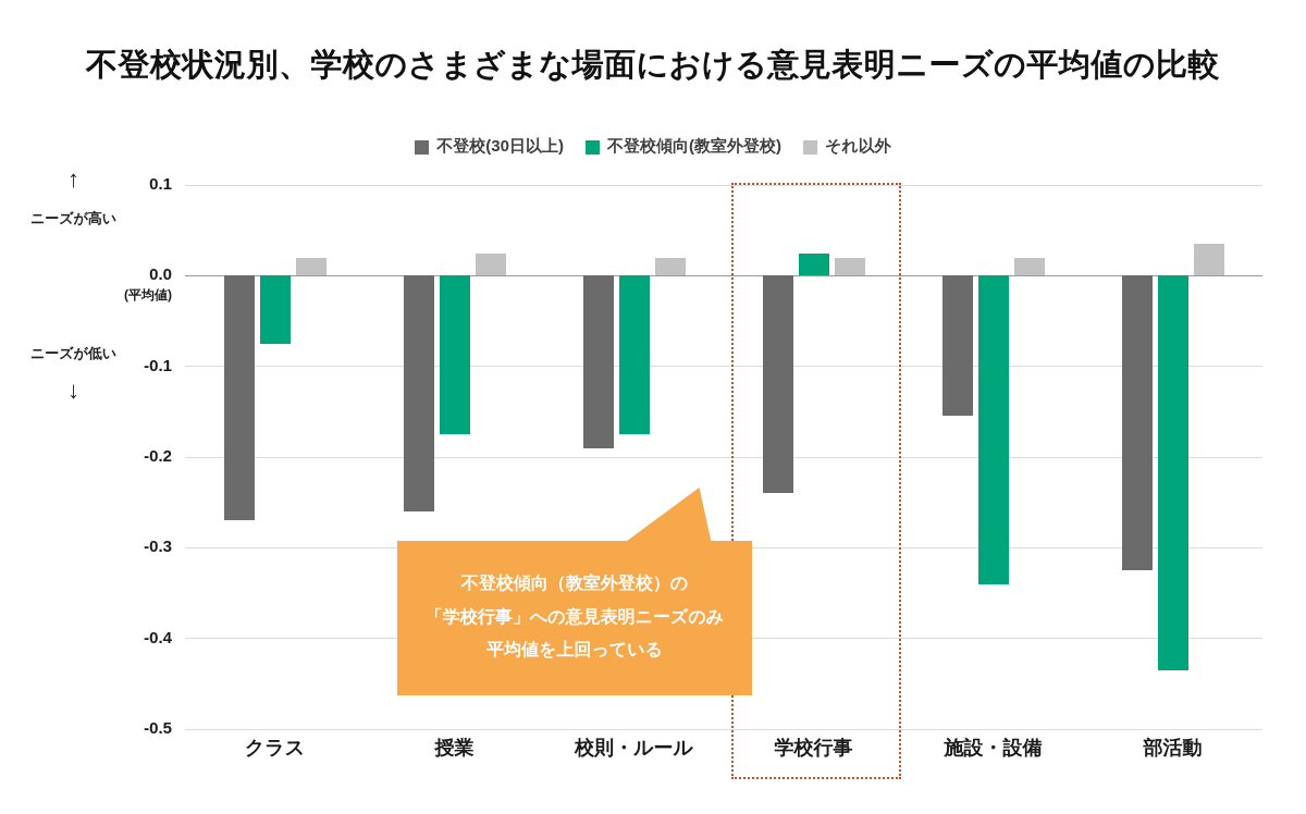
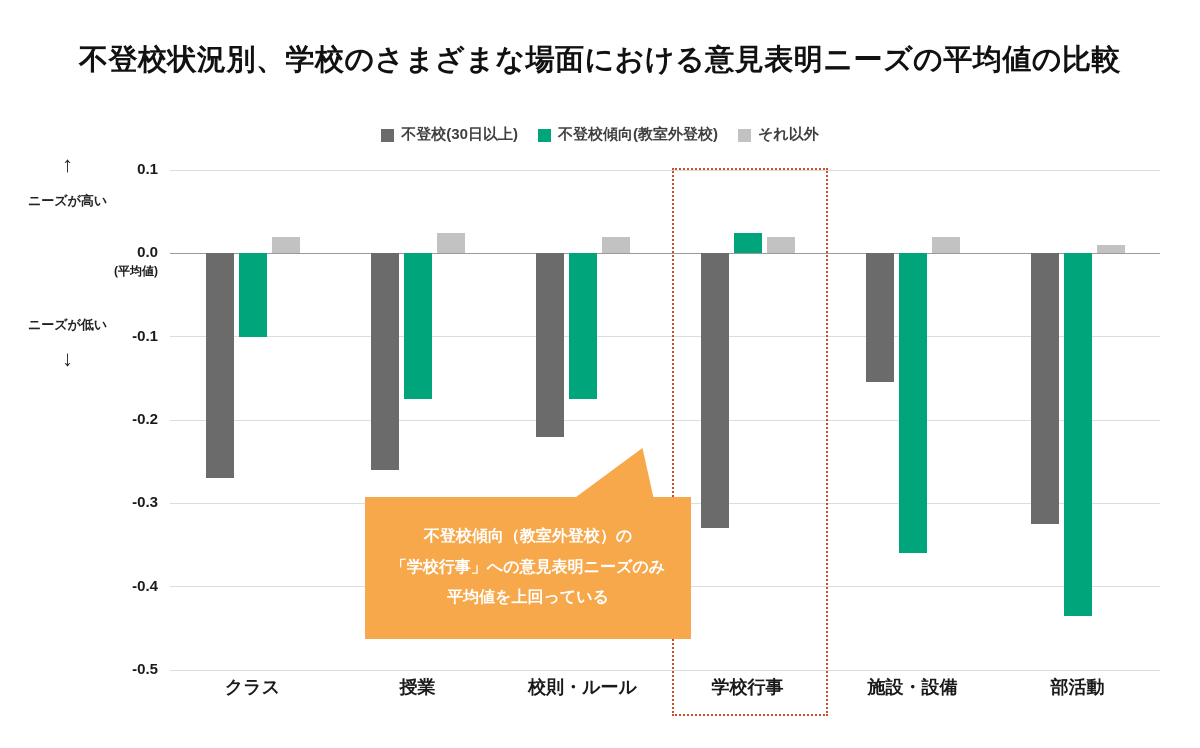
不登校傾向(教室外登校)/クラス: -0.07 -> -0.10
不登校(30日以上)/校則・ルール: -0.19 -> -0.22
不登校(30日以上)/学校行事: -0.24 -> -0.33
不登校傾向(教室外登校)/施設・設備: -0.34 -> -0.36
それ以外/部活動: 0.04 -> 0.01
